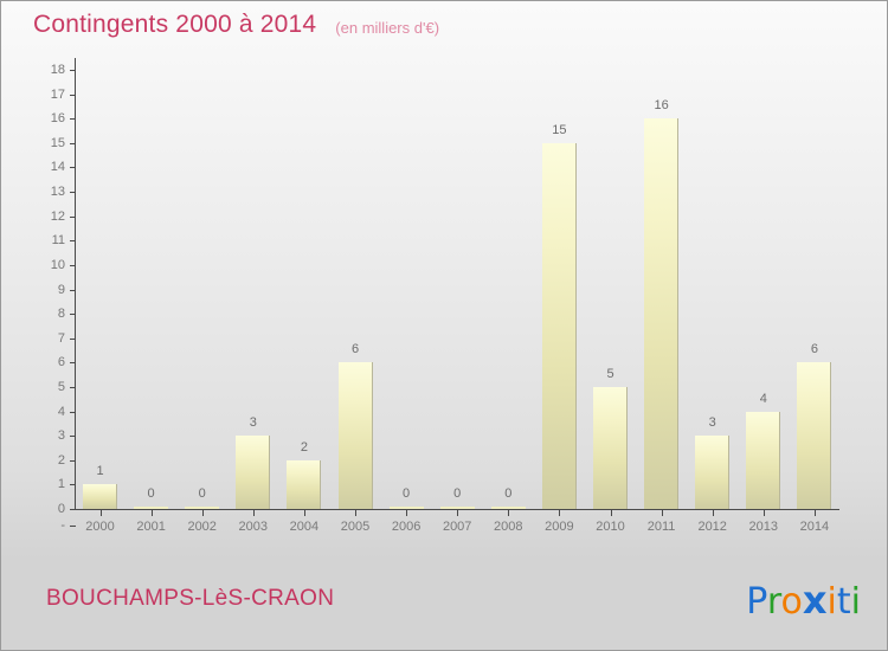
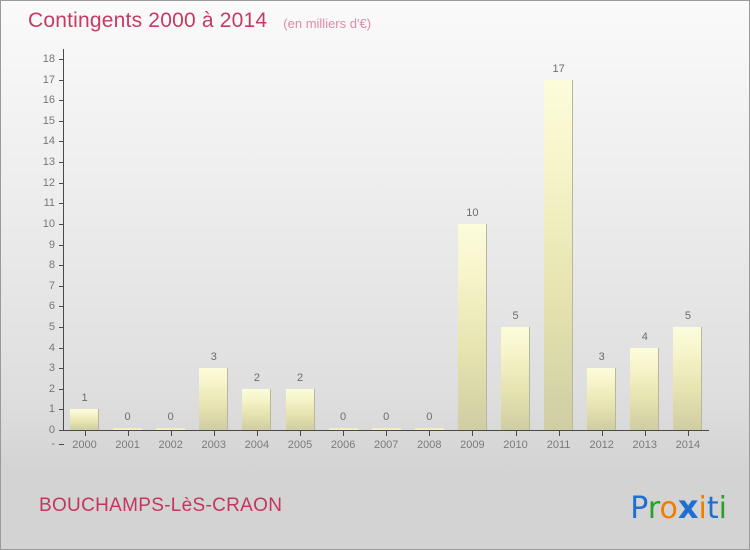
2005: 6 -> 2
2009: 15 -> 10
2011: 16 -> 17
2014: 6 -> 5
